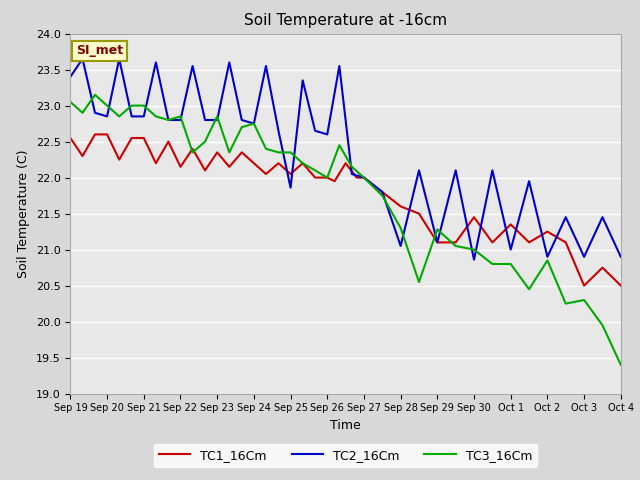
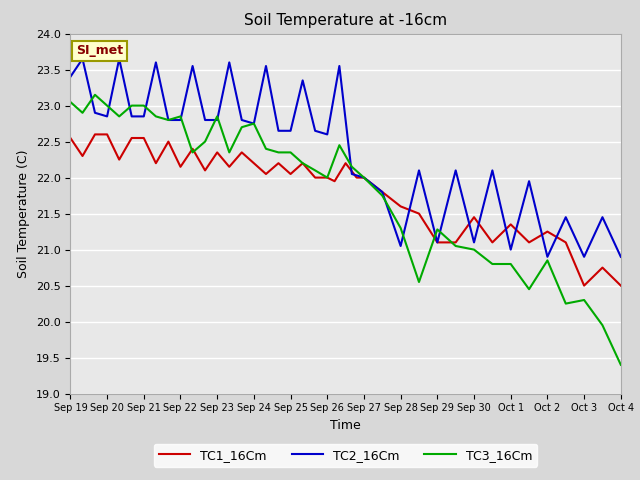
TC2_16Cm/Sep 25: 21.86 -> 22.65
TC2_16Cm/Sep 30: 20.86 -> 21.10
